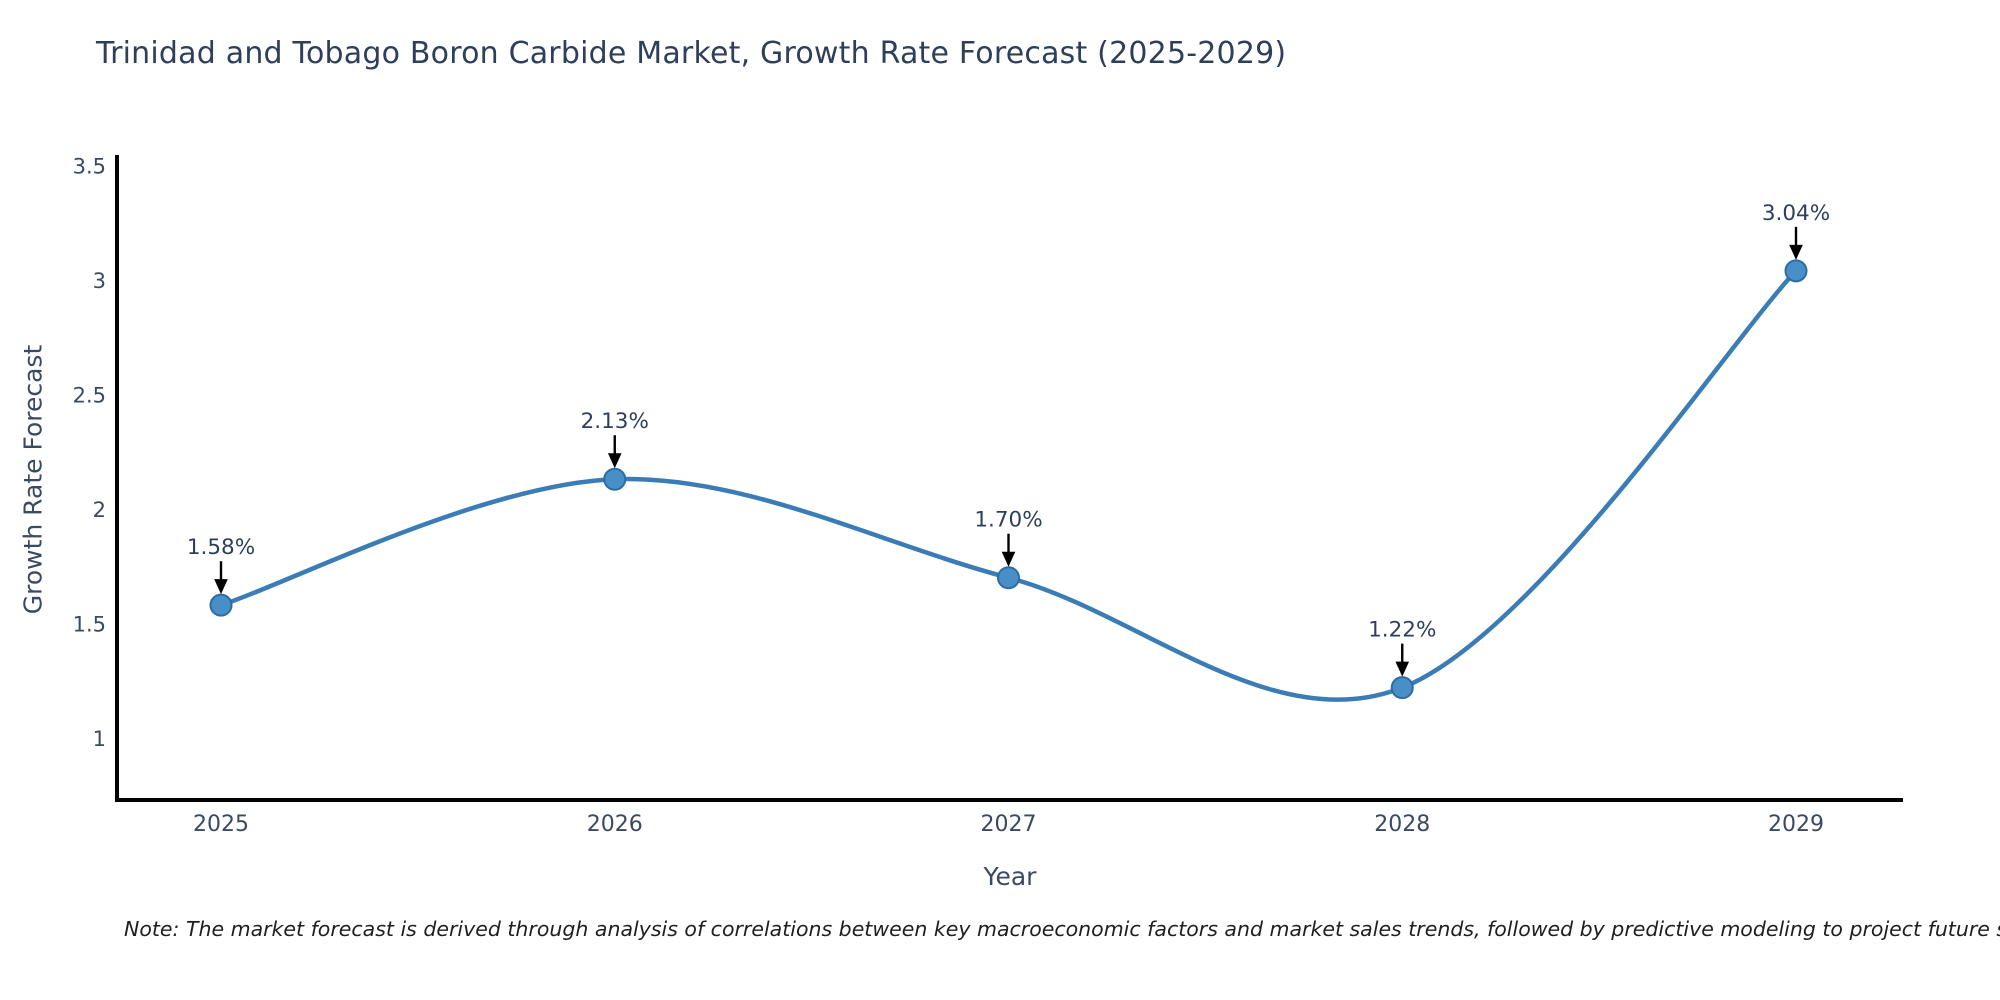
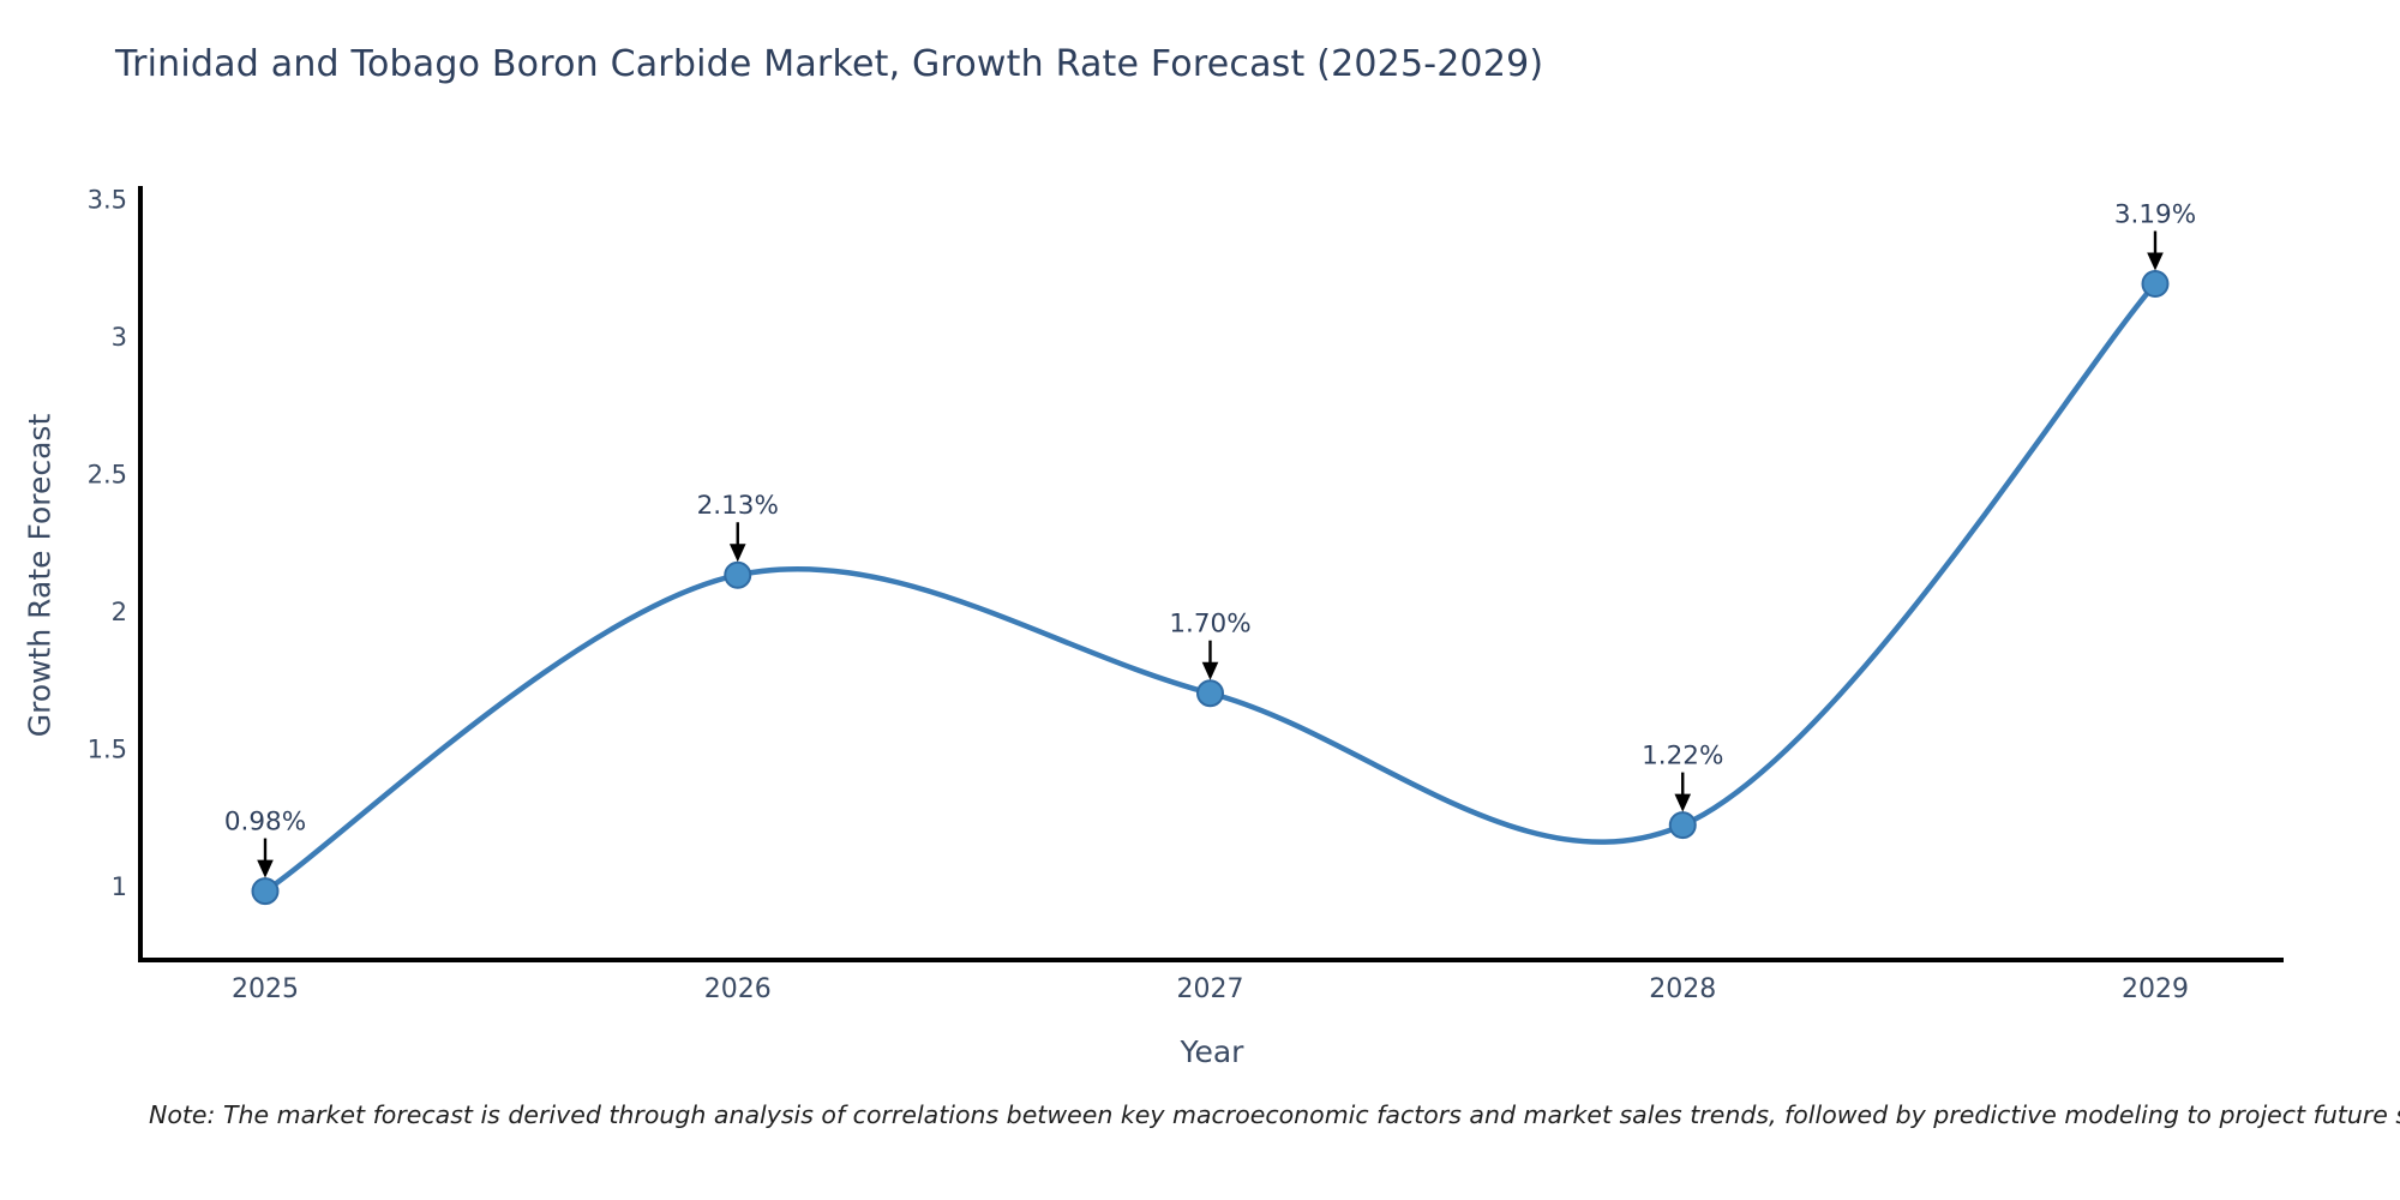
2025: 1.58% -> 0.98%
2029: 3.04% -> 3.19%
